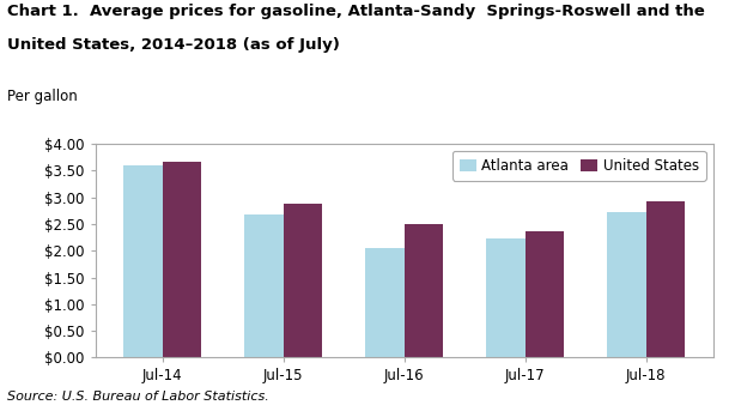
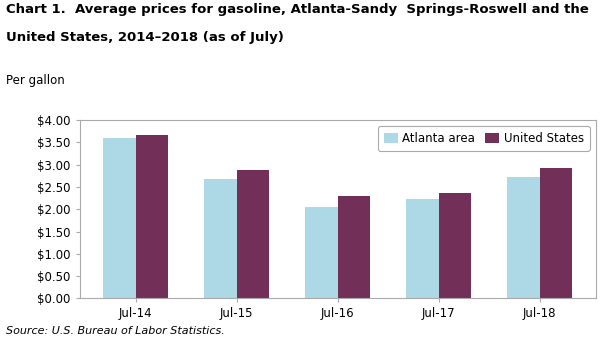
United States/Jul-16: $2.50 -> $2.30
